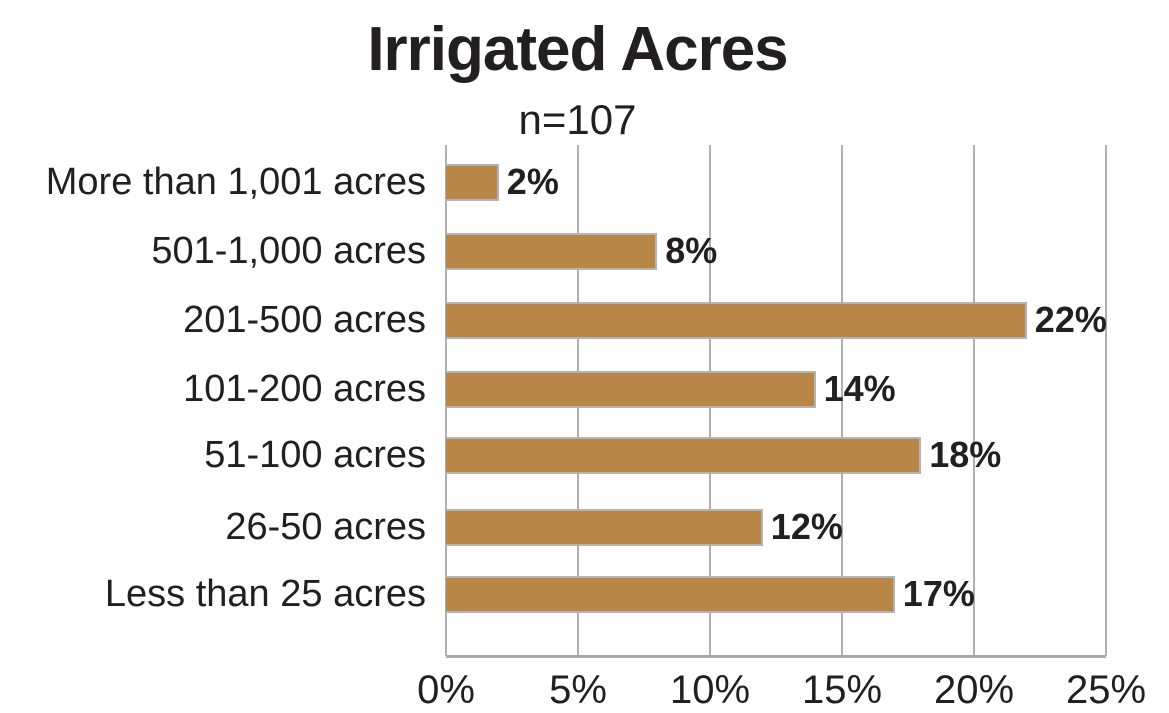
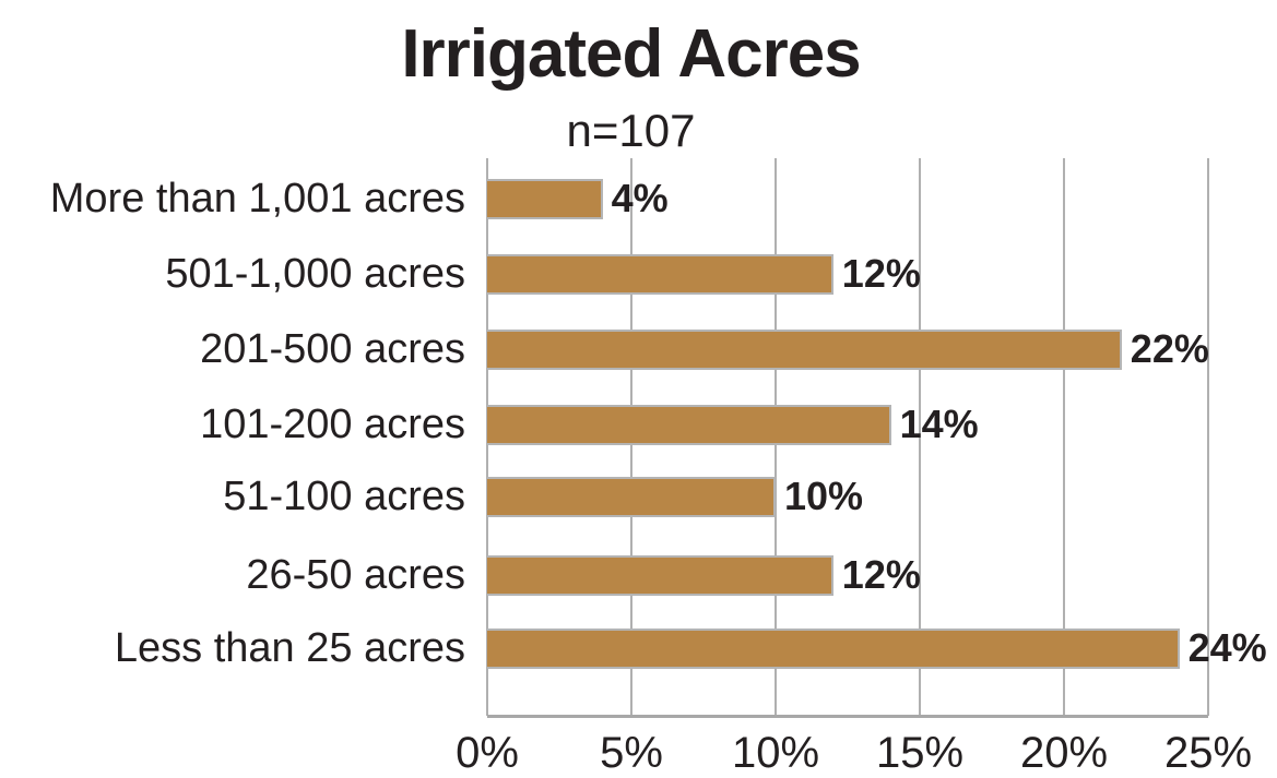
More than 1,001 acres: 2% -> 4%
501-1,000 acres: 8% -> 12%
51-100 acres: 18% -> 10%
Less than 25 acres: 17% -> 24%
